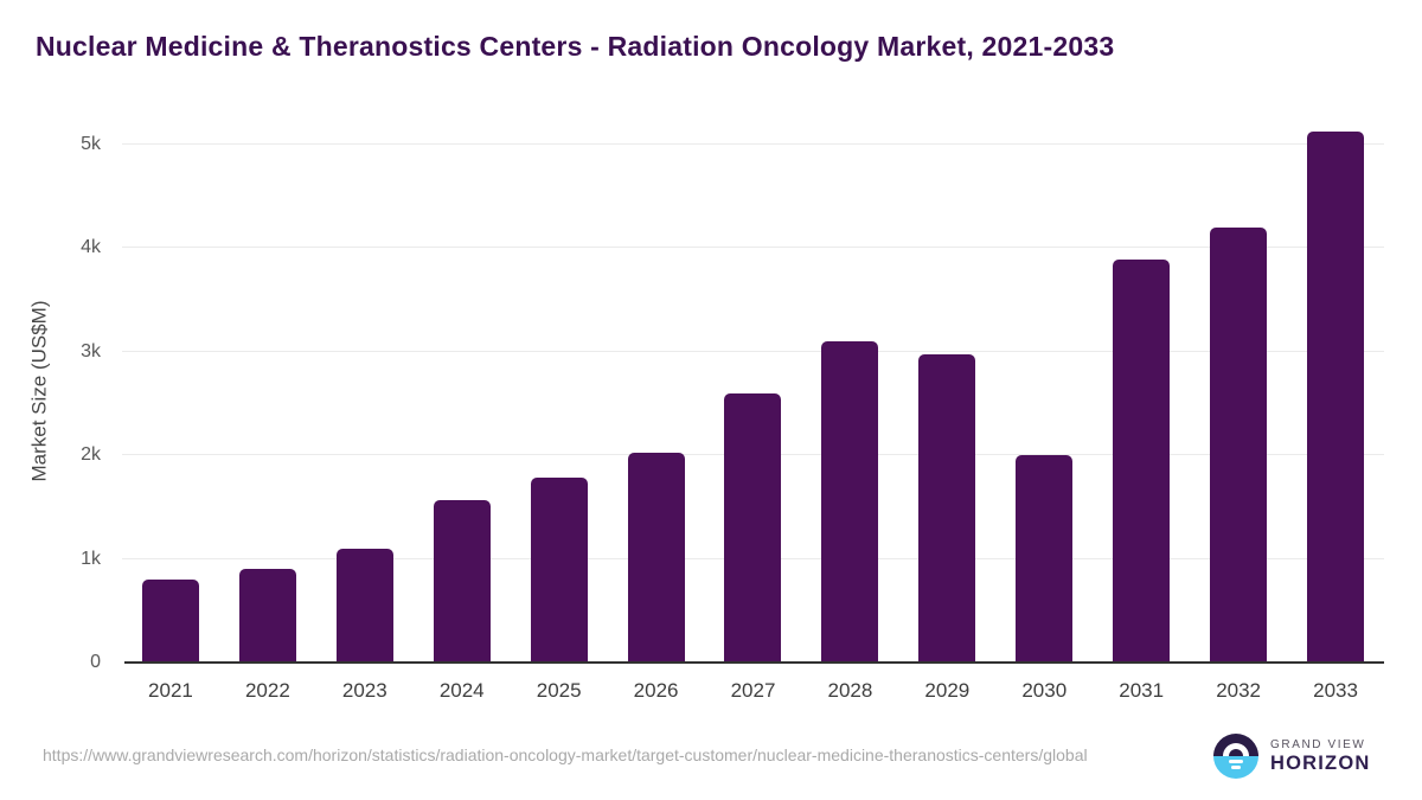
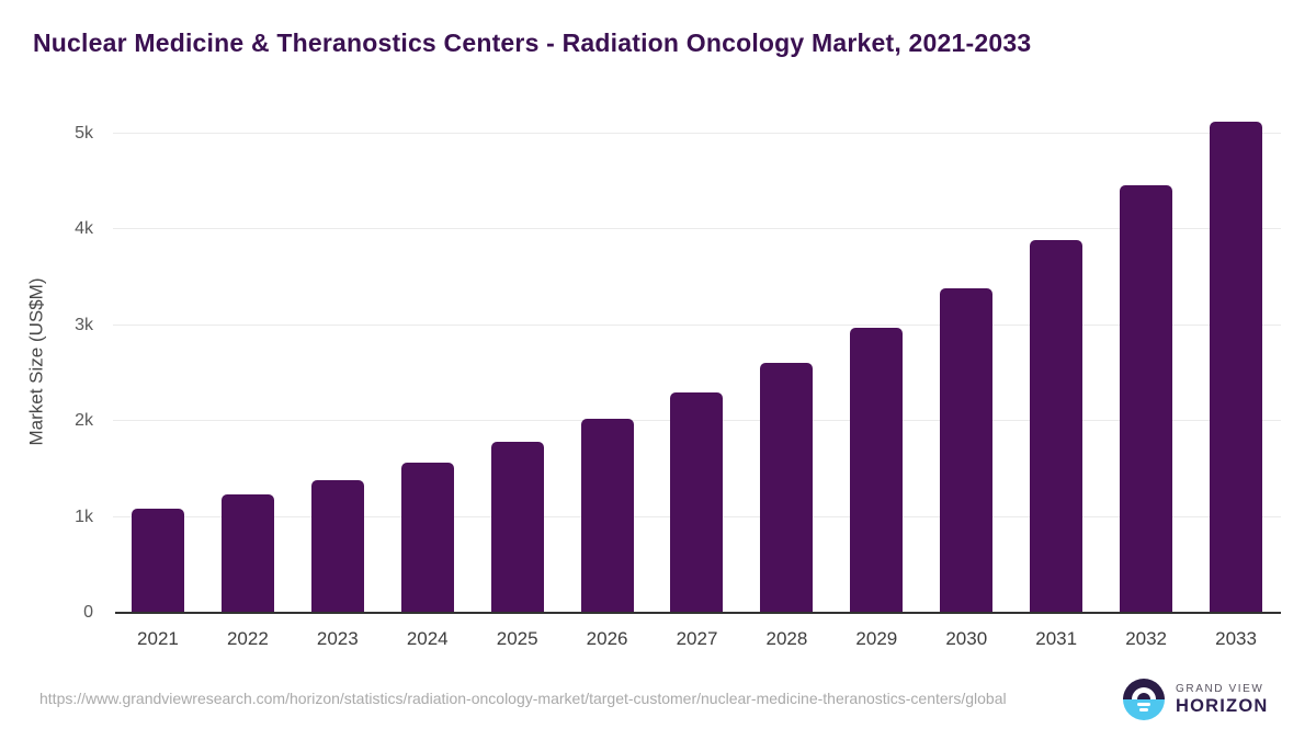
2021: 0.8k -> 1.1k
2022: 0.9k -> 1.2k
2023: 1.1k -> 1.4k
2027: 2.6k -> 2.3k
2028: 3.1k -> 2.6k
2030: 2.0k -> 3.4k
2032: 4.2k -> 4.5k
